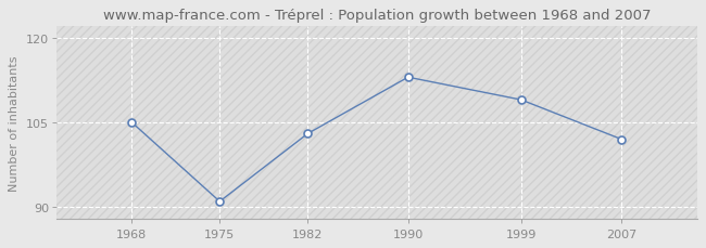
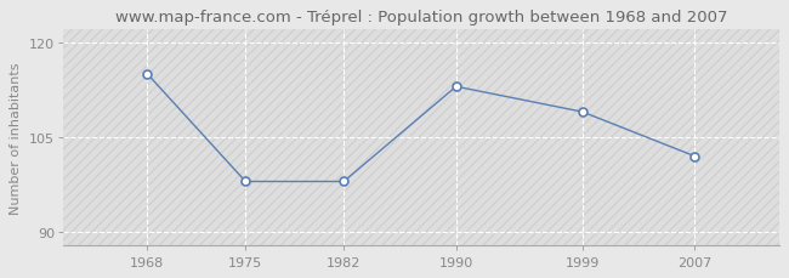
1968: 105 -> 115
1975: 91 -> 98
1982: 103 -> 98
